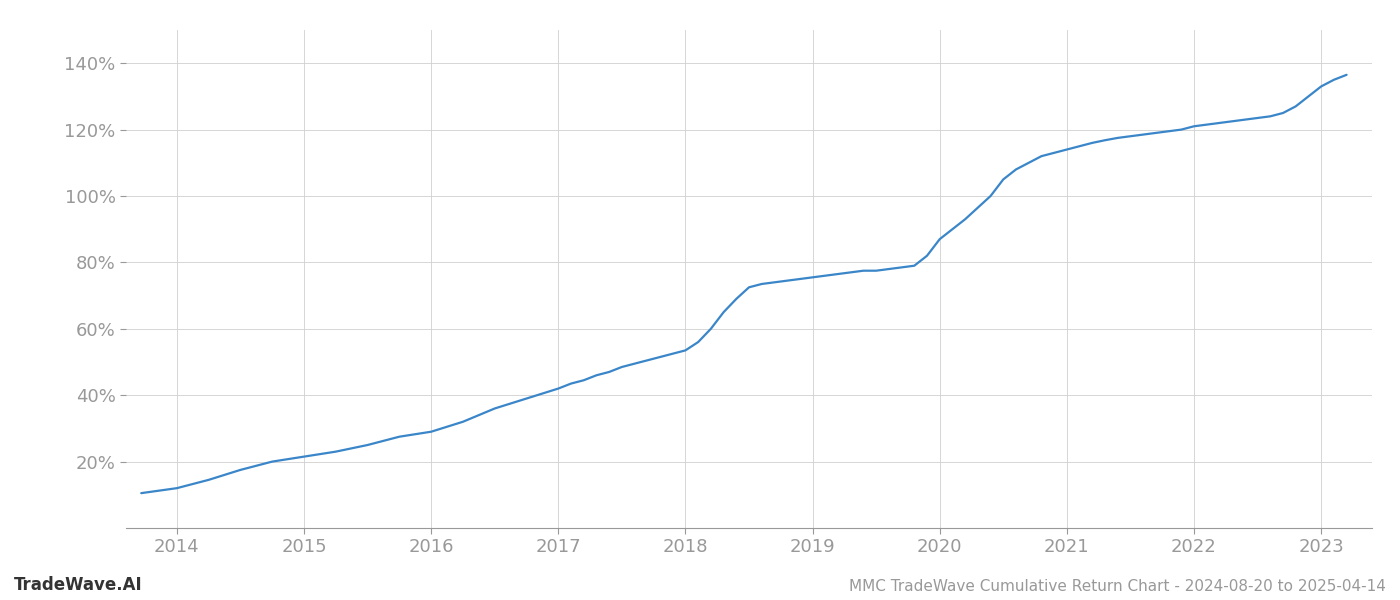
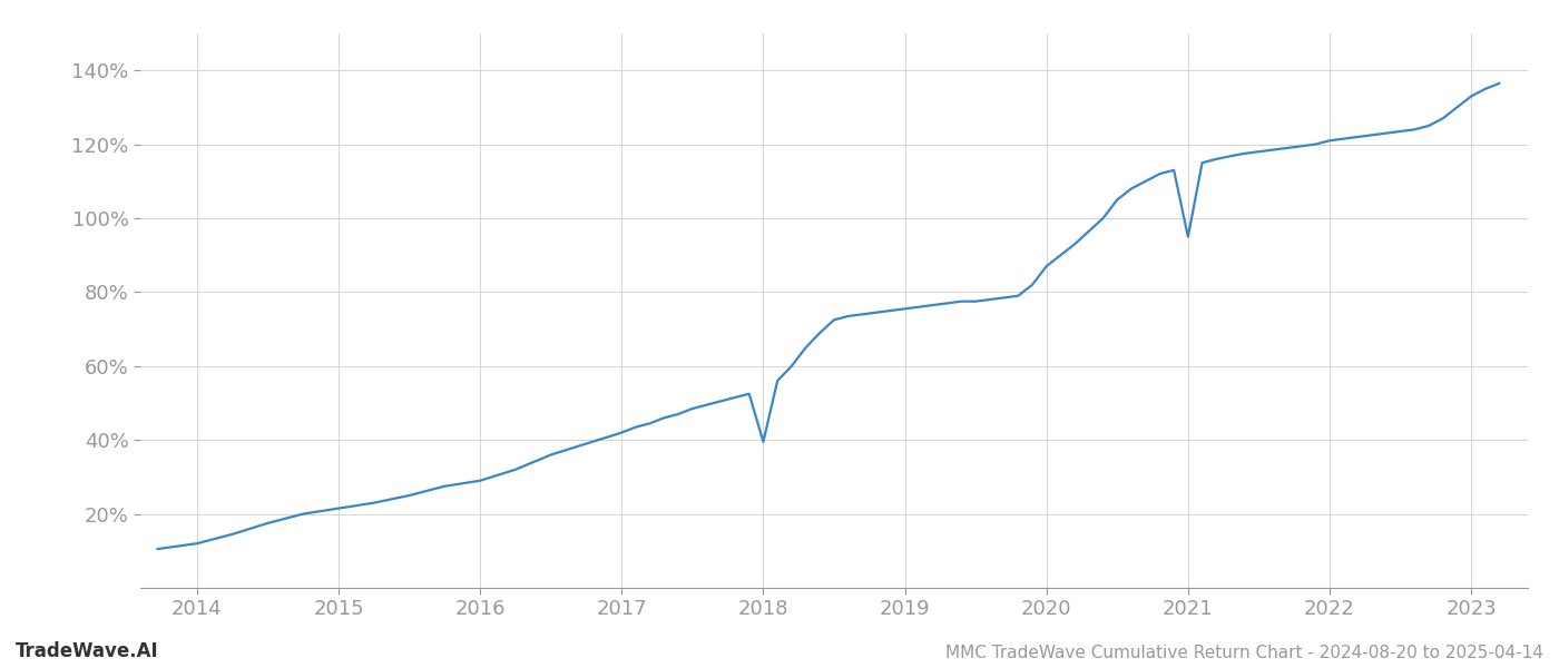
2018: 53.5% -> 39.5%
2021: 114.0% -> 95.0%
